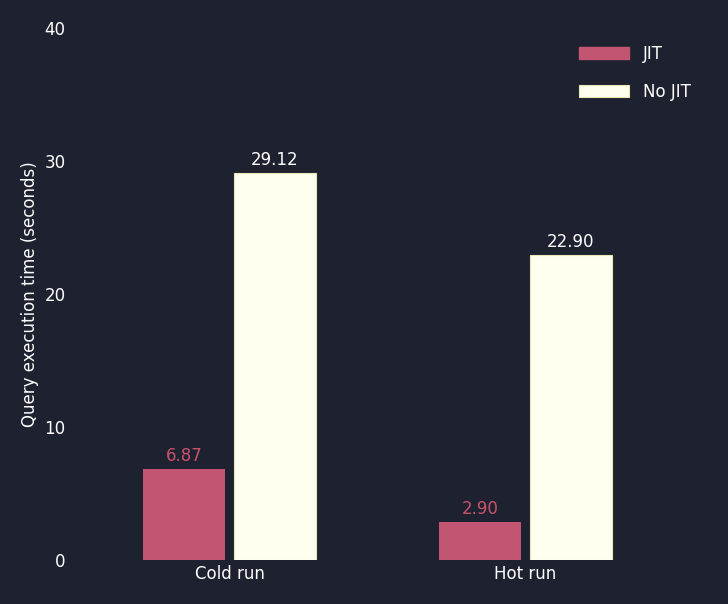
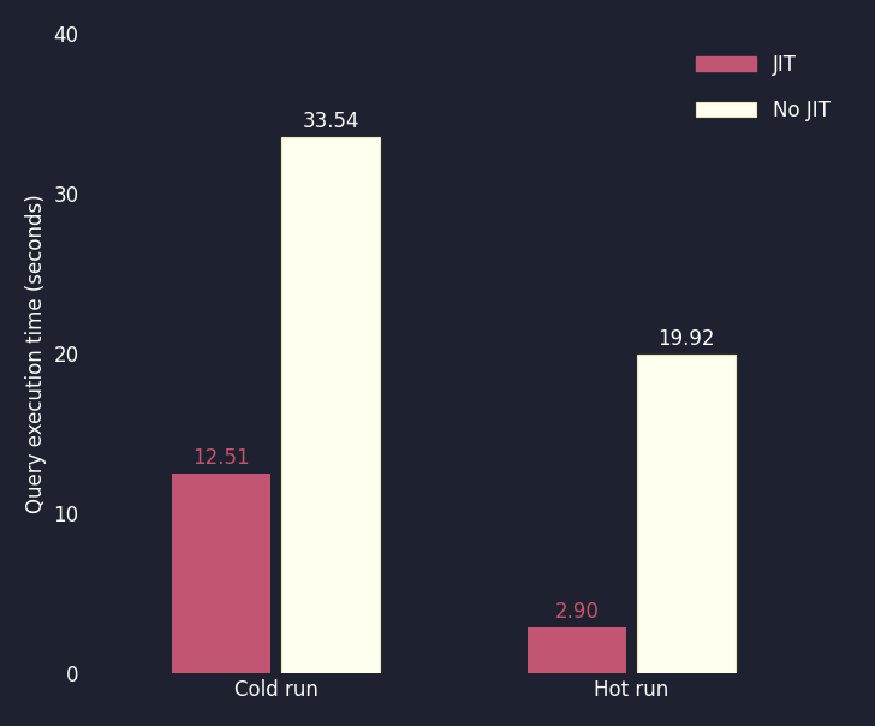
JIT/Cold run: 6.87 -> 12.51
No JIT/Cold run: 29.12 -> 33.54
No JIT/Hot run: 22.90 -> 19.92
